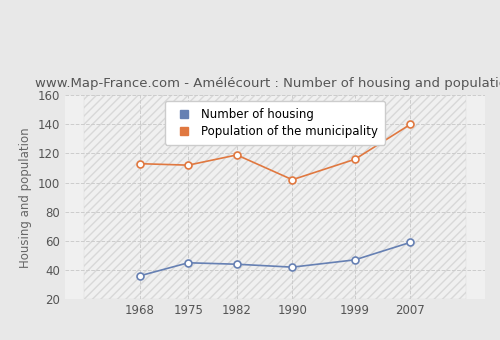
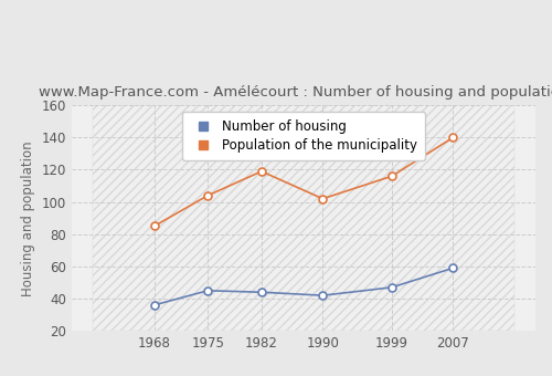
Population of the municipality/1968: 113 -> 85
Population of the municipality/1975: 112 -> 104
